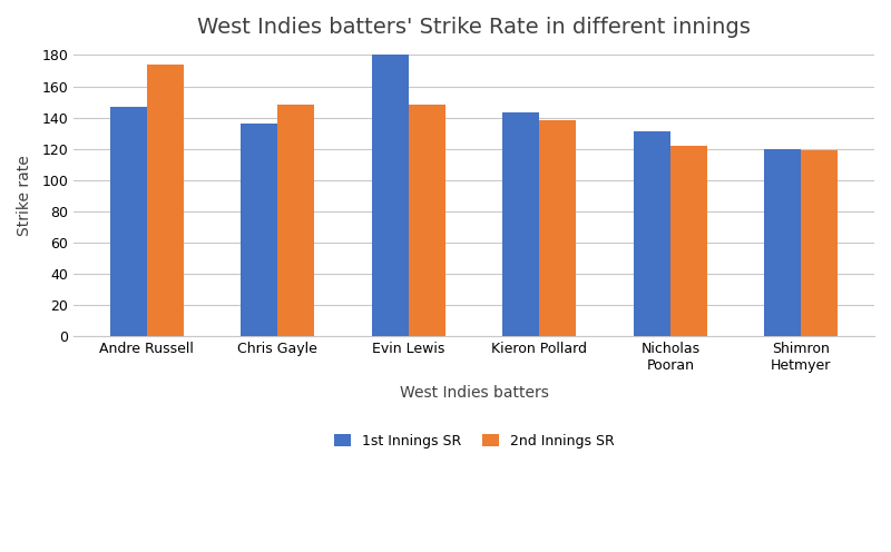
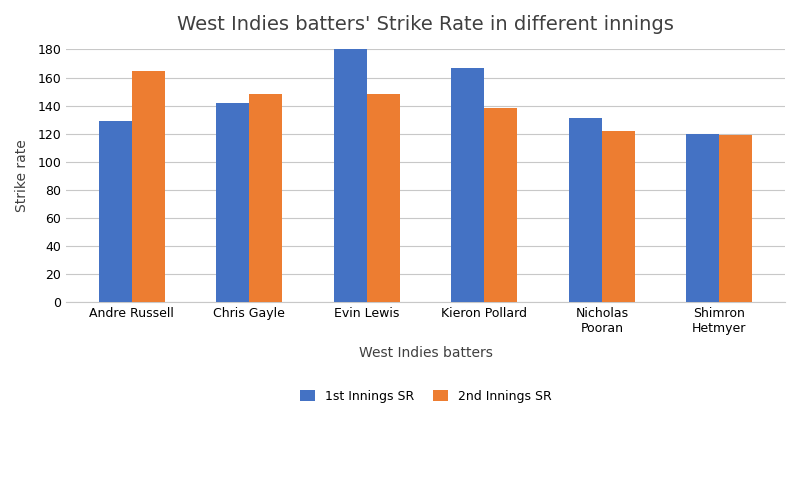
1st Innings SR/Andre Russell: 147 -> 129
2nd Innings SR/Andre Russell: 174 -> 165
1st Innings SR/Chris Gayle: 136 -> 142
1st Innings SR/Kieron Pollard: 143 -> 167
